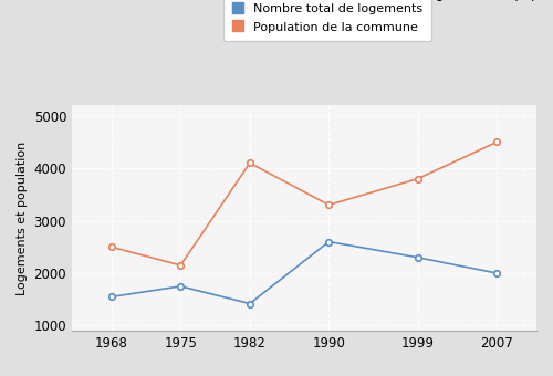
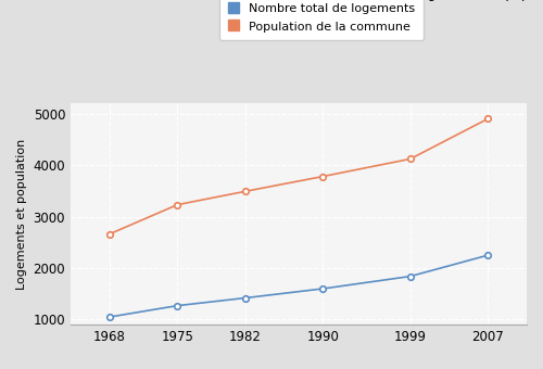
Nombre total de logements/1968: 1550 -> 1050
Population de la commune/1968: 2500 -> 2660
Nombre total de logements/1975: 1750 -> 1270
Population de la commune/1975: 2150 -> 3230
Population de la commune/1982: 4100 -> 3490
Nombre total de logements/1990: 2600 -> 1600
Population de la commune/1990: 3300 -> 3780
Nombre total de logements/1999: 2300 -> 1840
Population de la commune/1999: 3800 -> 4120
Nombre total de logements/2007: 2000 -> 2250
Population de la commune/2007: 4500 -> 4900
